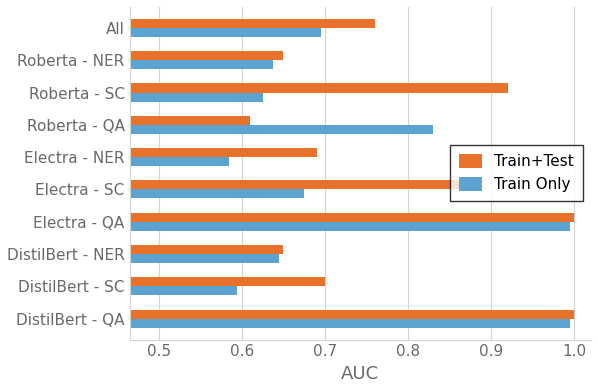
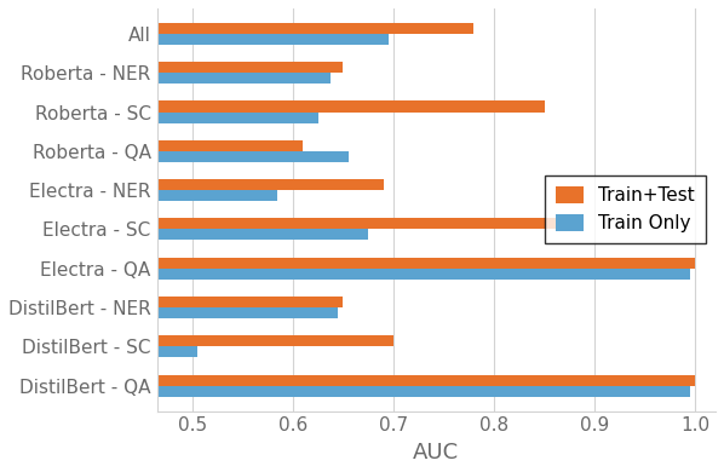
Train+Test/All: 0.76 -> 0.78
Train+Test/Roberta - SC: 0.92 -> 0.85
Train Only/Roberta - QA: 0.830 -> 0.655
Train Only/DistilBert - SC: 0.594 -> 0.505
